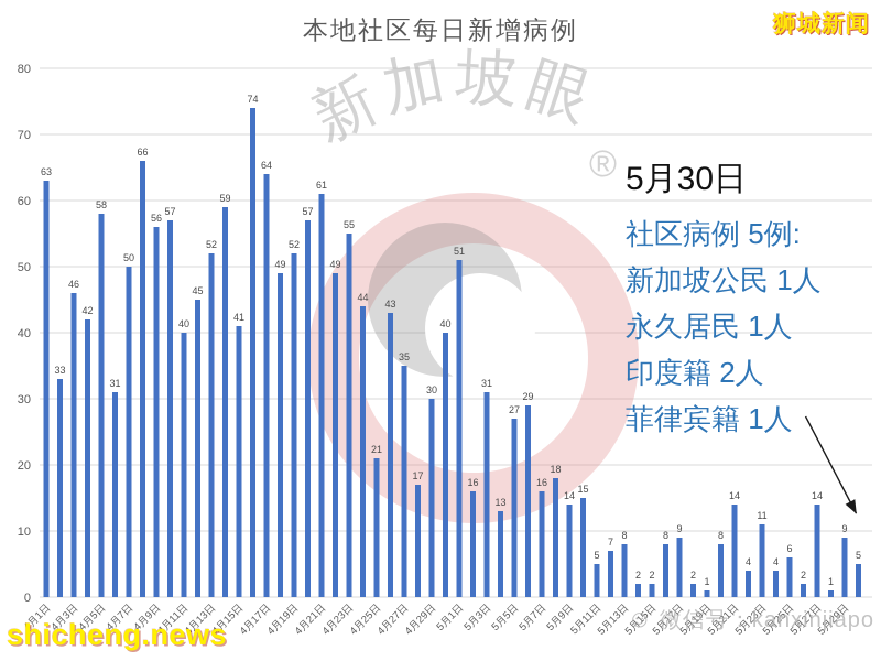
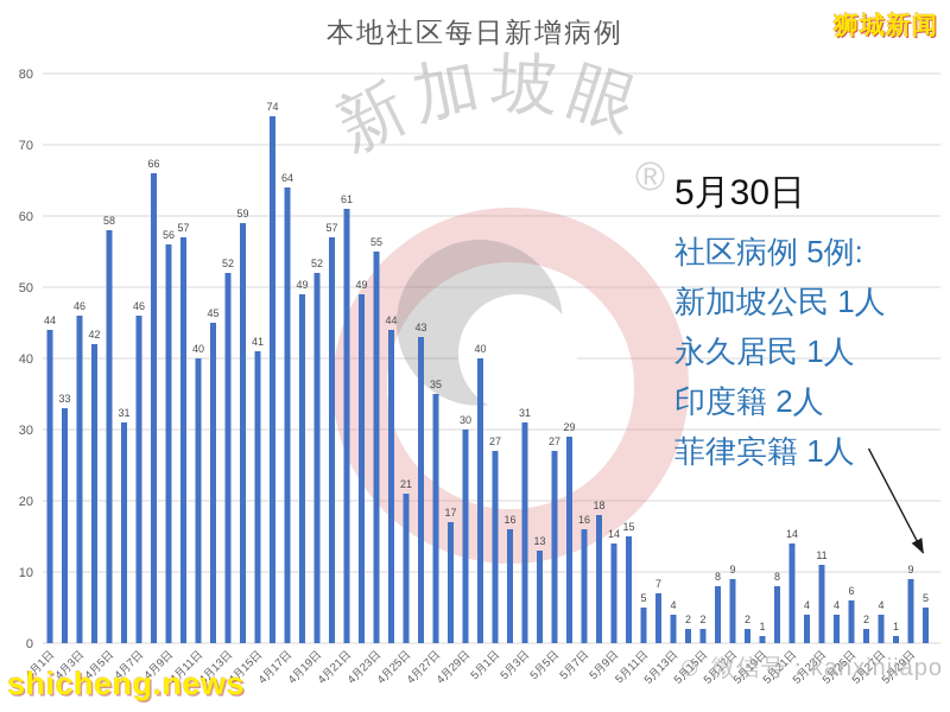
4月1日: 63 -> 44
4月7日: 50 -> 46
5月1日: 51 -> 27
5月13日: 8 -> 4
5月27日: 14 -> 4
